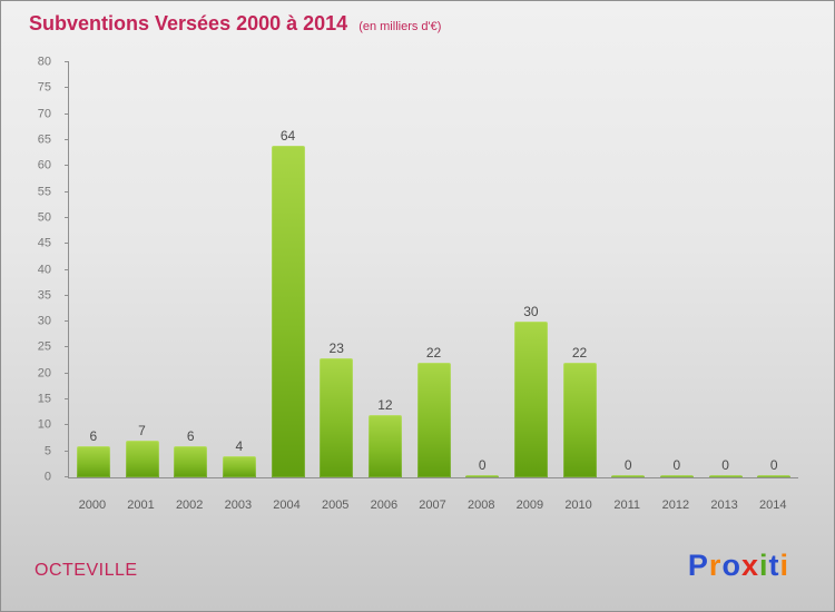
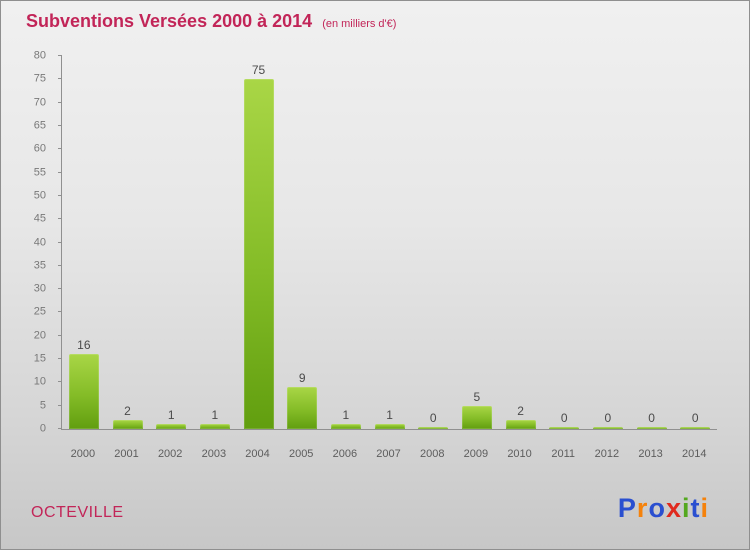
2000: 6 -> 16
2001: 7 -> 2
2002: 6 -> 1
2003: 4 -> 1
2004: 64 -> 75
2005: 23 -> 9
2006: 12 -> 1
2007: 22 -> 1
2009: 30 -> 5
2010: 22 -> 2
